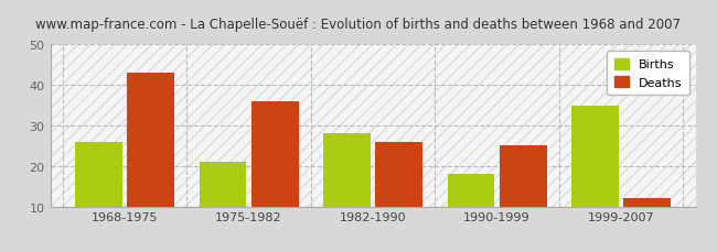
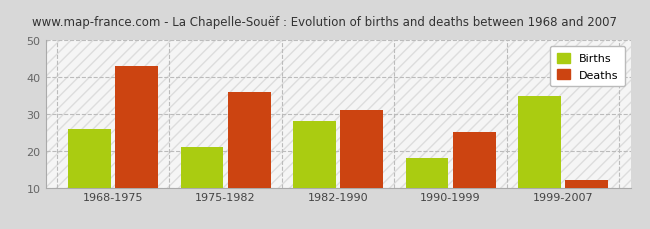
Deaths/1982-1990: 26 -> 31
